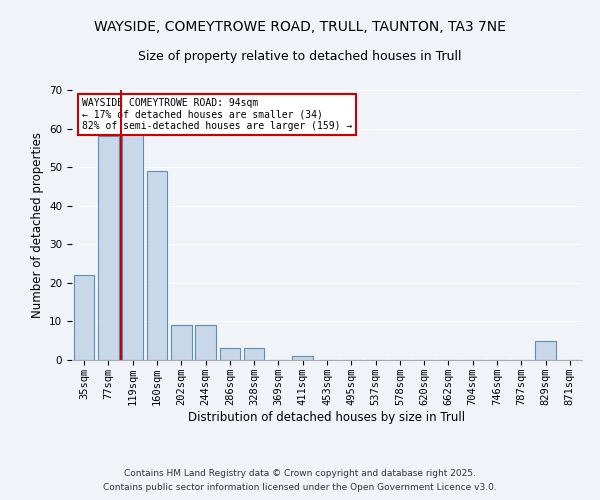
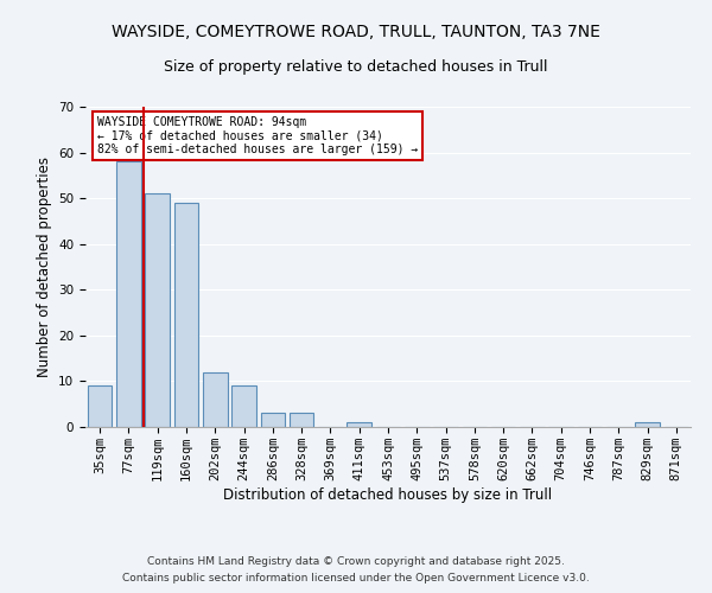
35sqm: 22 -> 9
119sqm: 59 -> 51
202sqm: 9 -> 12
829sqm: 5 -> 1
